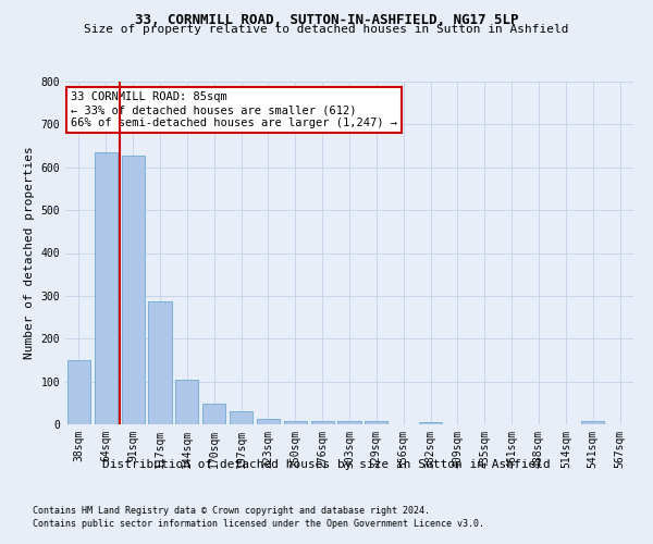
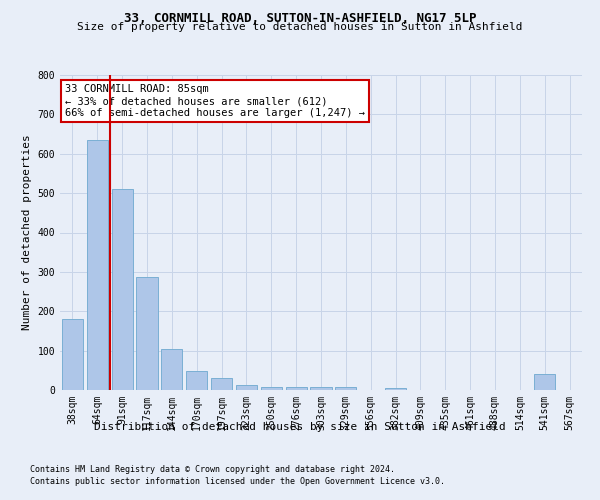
38sqm: 150 -> 180
91sqm: 627 -> 510
541sqm: 8 -> 40
